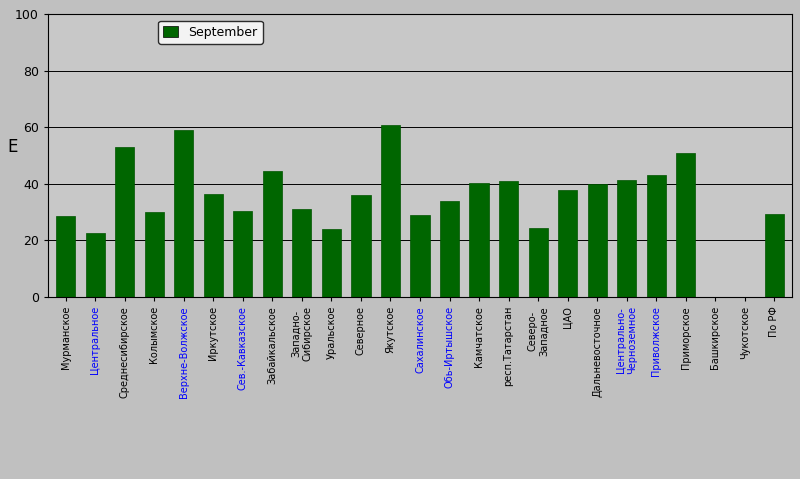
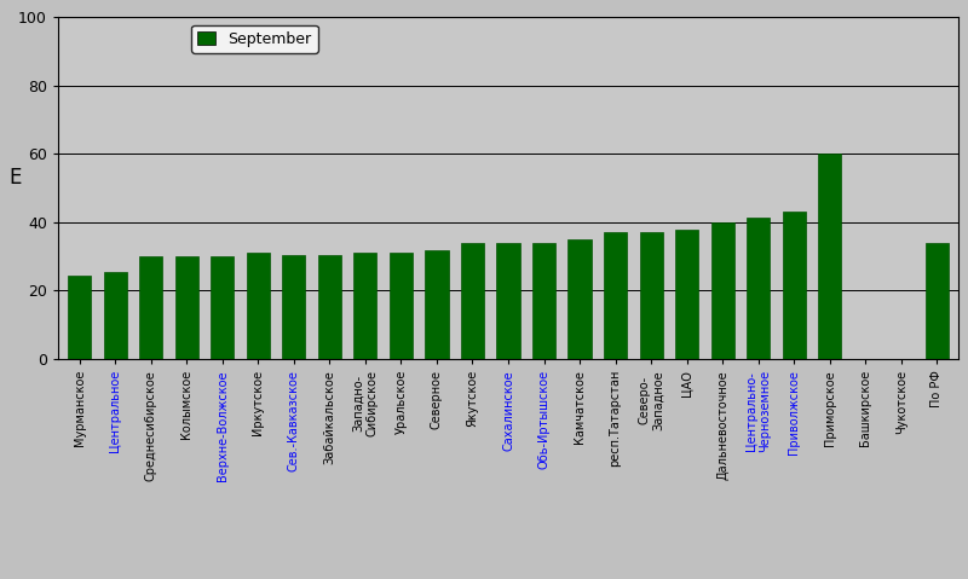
Мурманское: 28.5 -> 24.5
Центральное: 22.5 -> 25.5
Среднесибирское: 53.0 -> 30.0
Верхне-Волжское: 59.0 -> 30.0
Иркутское: 36.5 -> 31.0
Забайкальское: 44.5 -> 30.5
Уральское: 24.0 -> 31.0
Северное: 36.0 -> 32.0
Якутское: 61.0 -> 34.0
Сахалинское: 29.0 -> 34.0
Камчатское: 40.5 -> 35.0
респ.Татарстан: 41.0 -> 37.0
Северо- Западное: 24.5 -> 37.0
Приморское: 51.0 -> 60.0
По РФ: 29.5 -> 34.0
